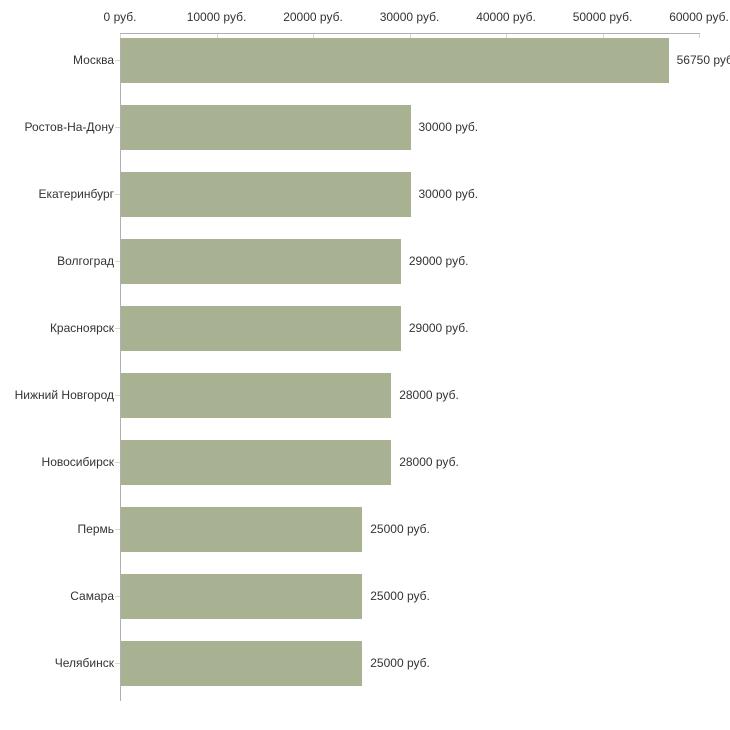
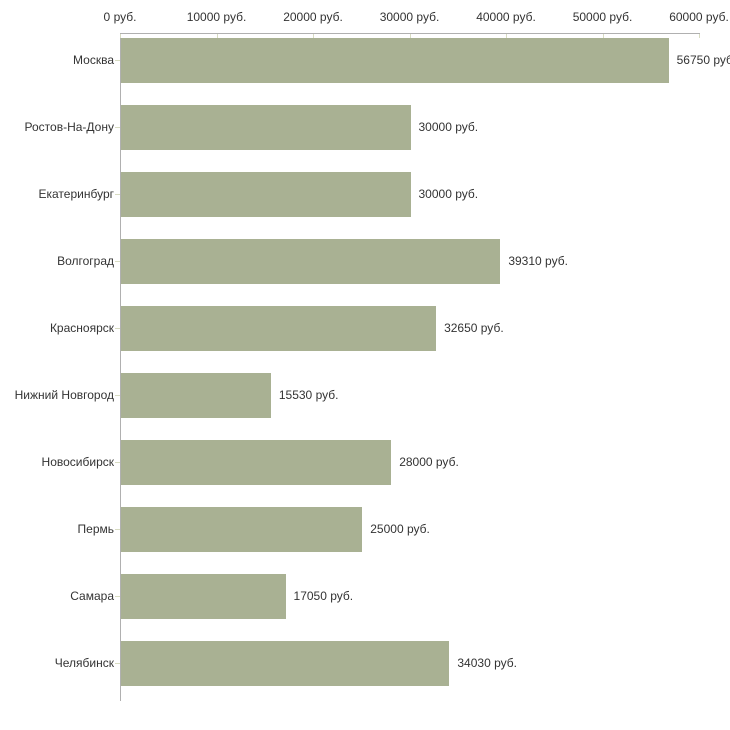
Волгоград: 29000 -> 39310
Красноярск: 29000 -> 32650
Нижний Новгород: 28000 -> 15530
Самара: 25000 -> 17050
Челябинск: 25000 -> 34030
